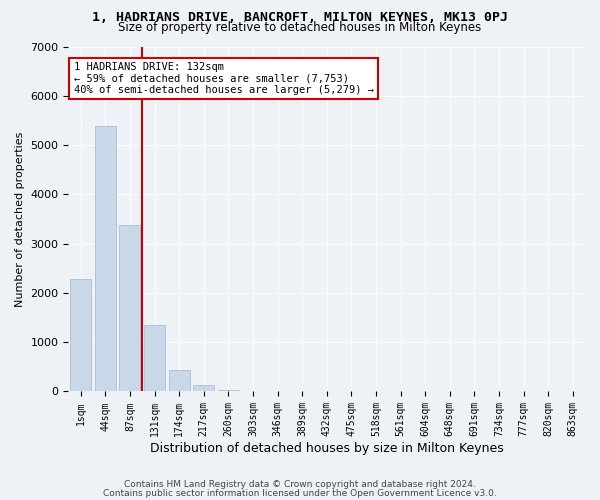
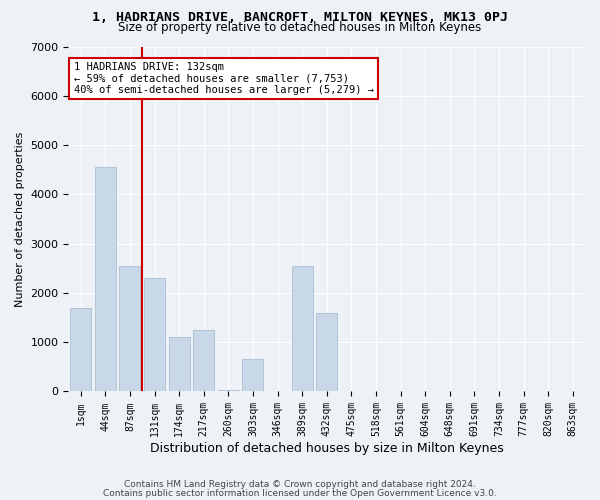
1sqm: 2280 -> 1700
44sqm: 5380 -> 4550
87sqm: 3380 -> 2550
131sqm: 1340 -> 2300
174sqm: 430 -> 1100
217sqm: 130 -> 1250
303sqm: 20 -> 650
389sqm: 0 -> 2550
432sqm: 0 -> 1600
